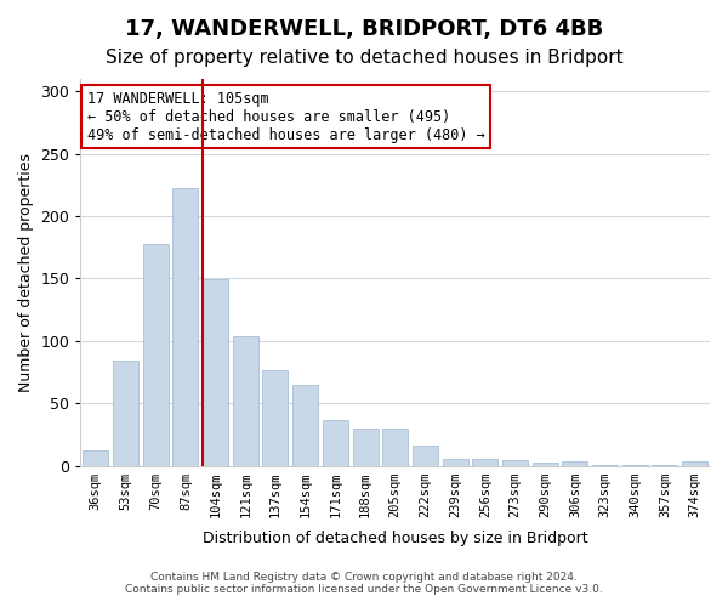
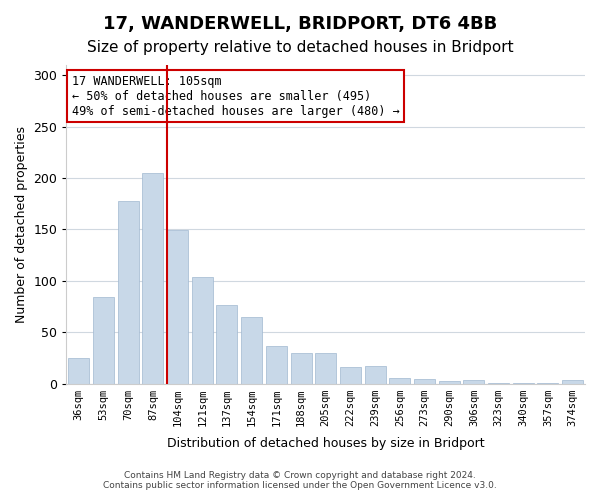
36sqm: 12 -> 25
87sqm: 222 -> 205
239sqm: 5 -> 17
